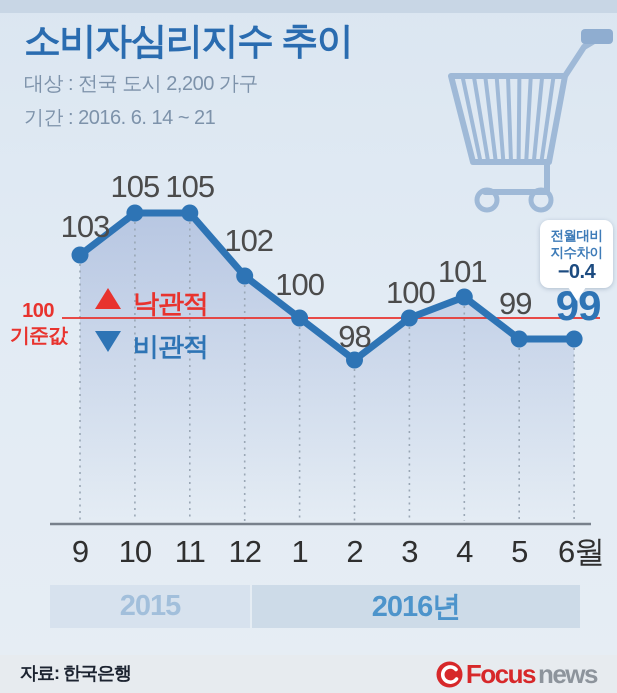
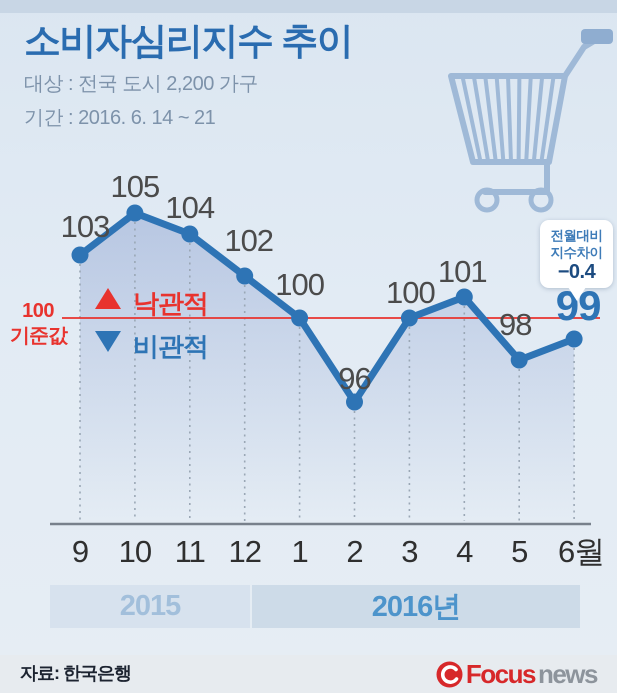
11: 105 -> 104
2: 98 -> 96
5: 99 -> 98
